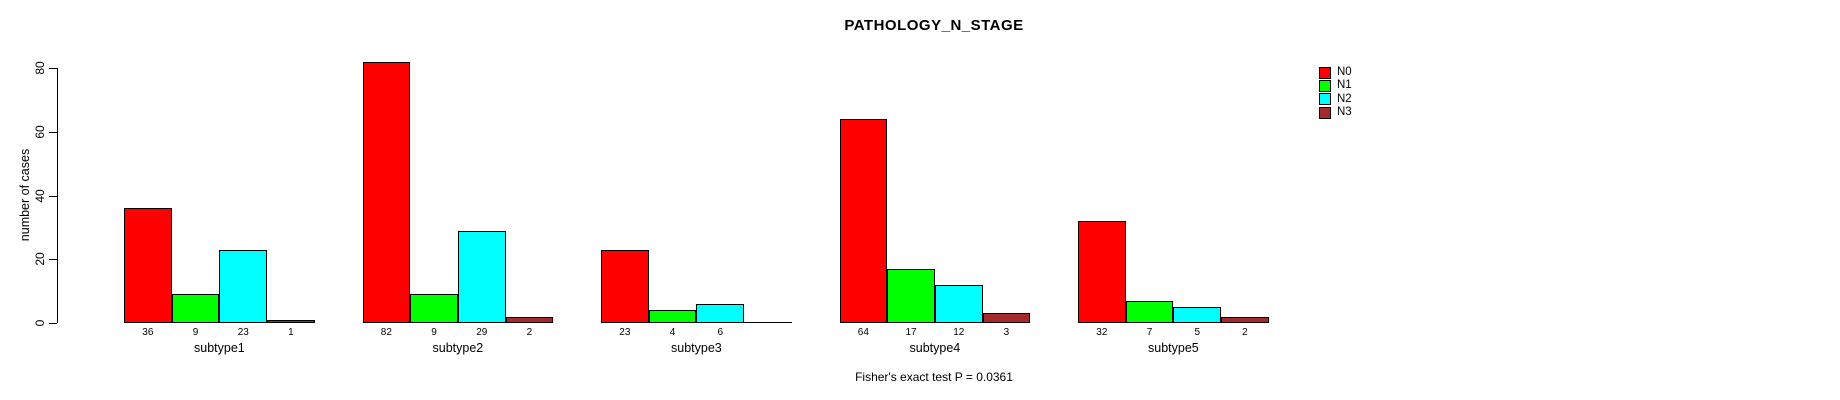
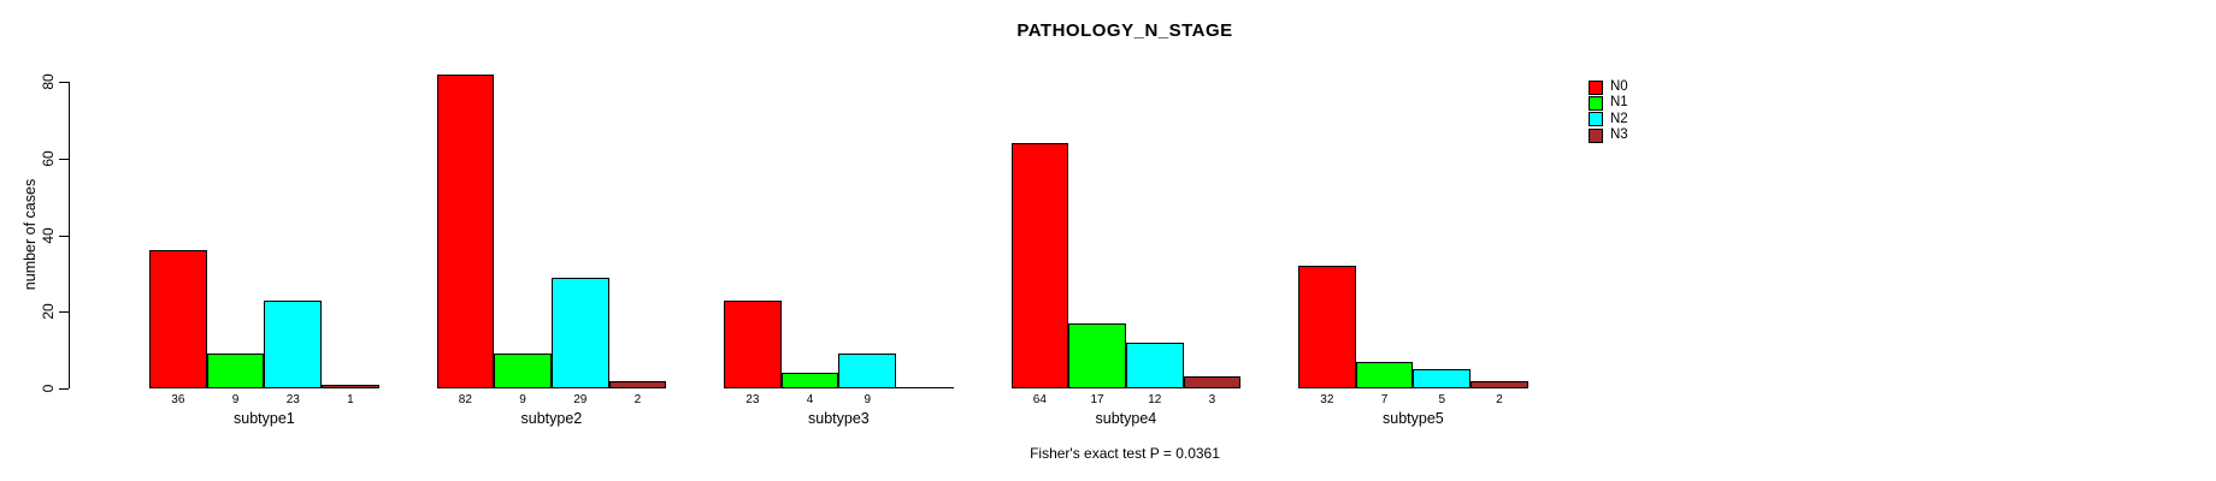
N2/subtype3: 6 -> 9
